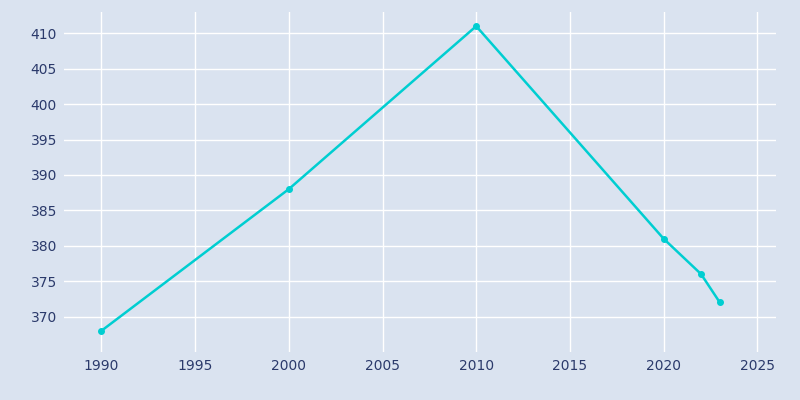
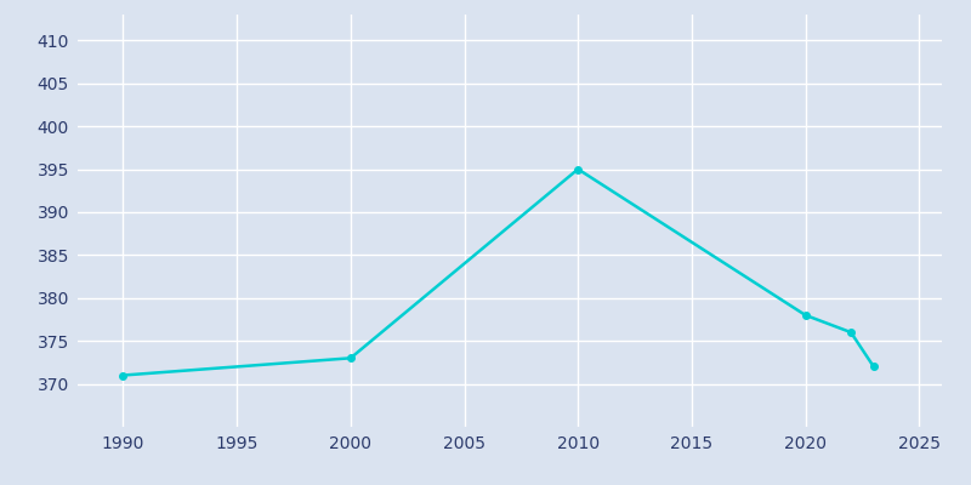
1990: 368 -> 371
2000: 388 -> 373
2010: 411 -> 395
2020: 381 -> 378
